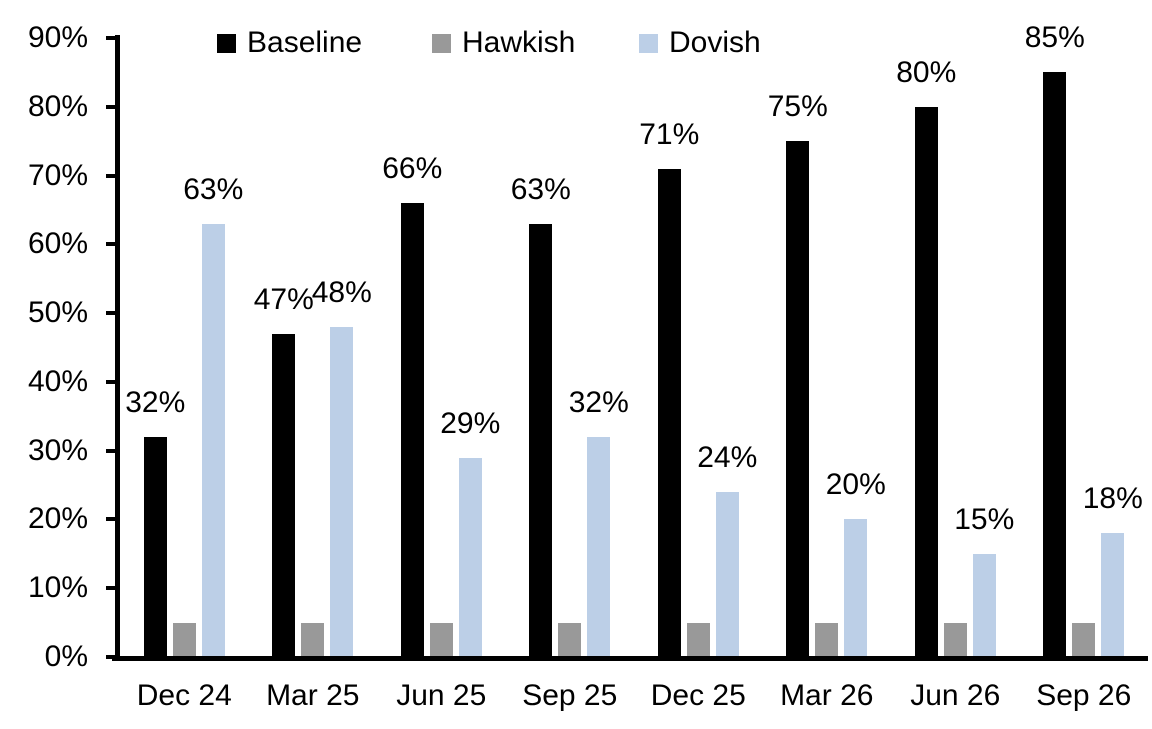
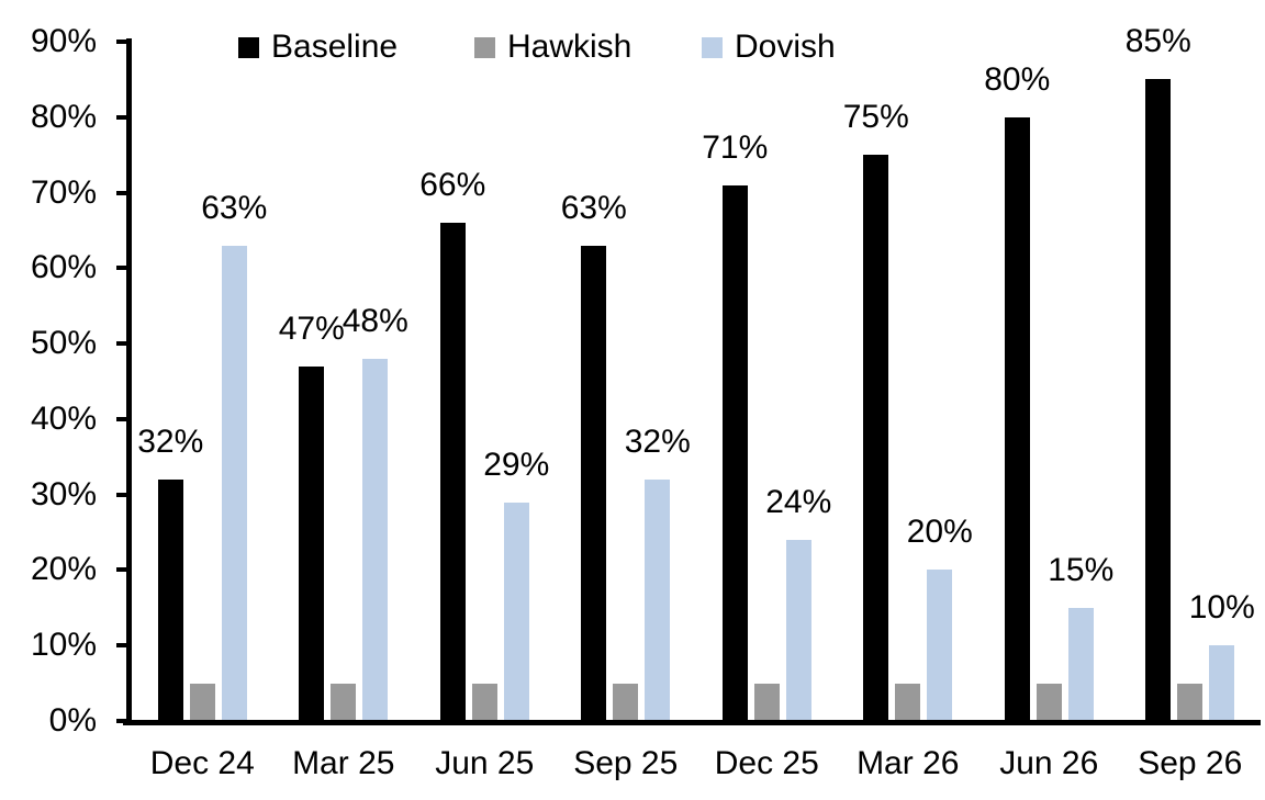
Dovish/Sep 26: 18% -> 10%
